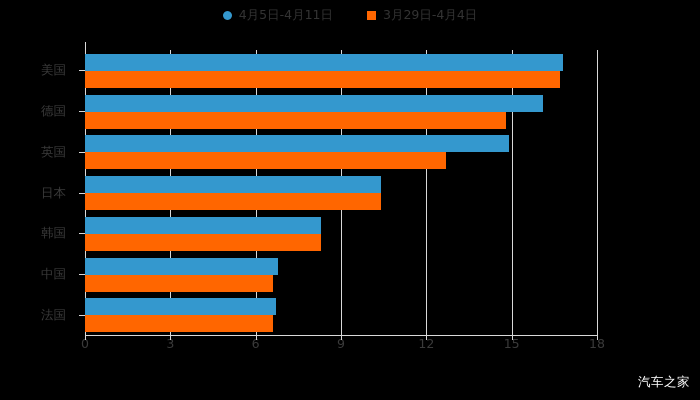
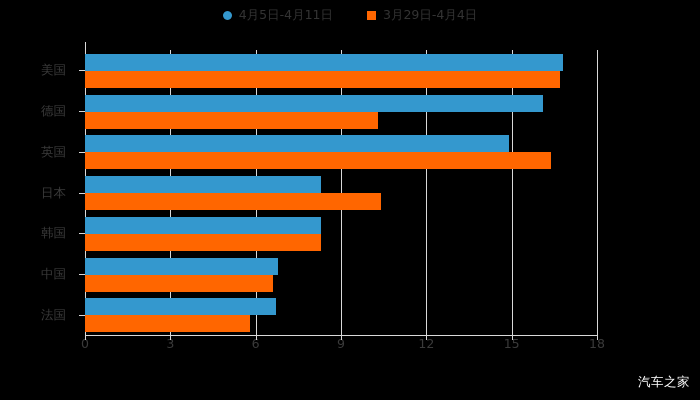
3月29日-4月4日/德国: 14.8 -> 10.3
3月29日-4月4日/英国: 12.7 -> 16.4
4月5日-4月11日/日本: 10.4 -> 8.3
3月29日-4月4日/法国: 6.6 -> 5.8
